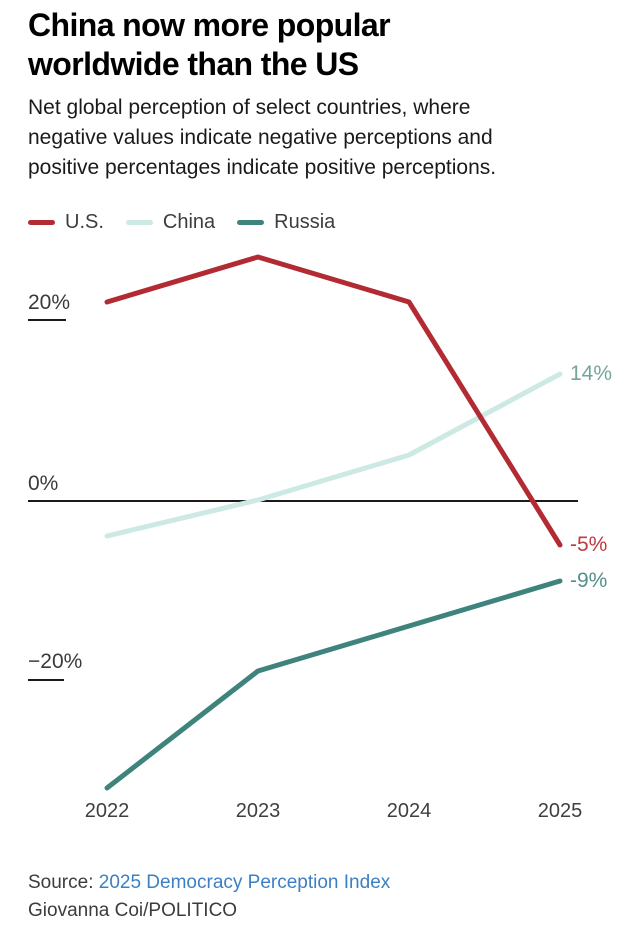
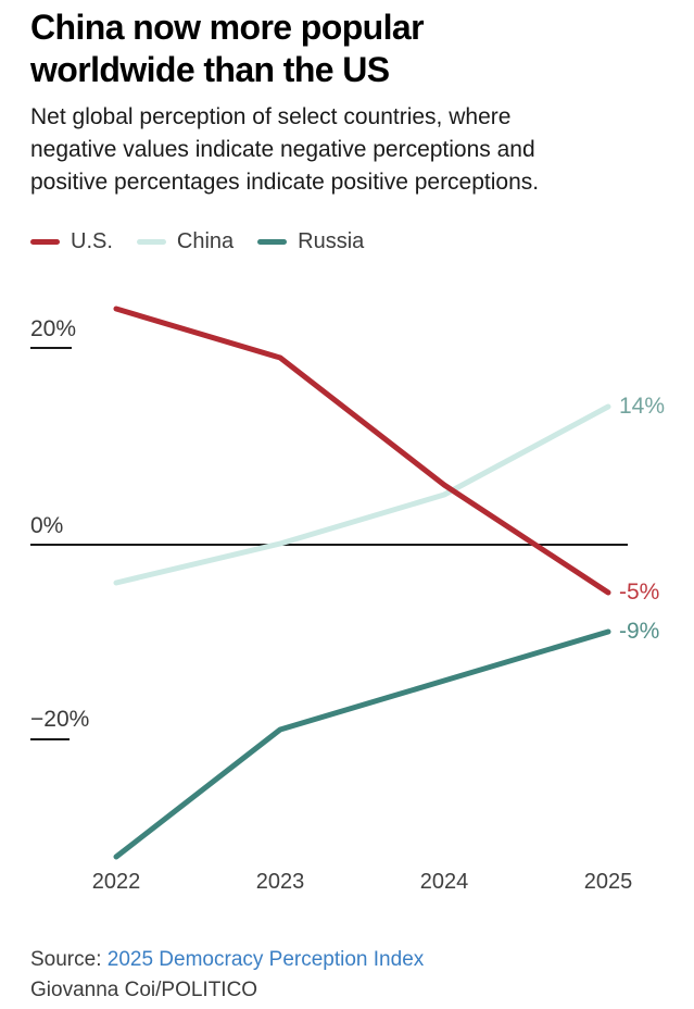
U.S./2022: 22% -> 24%
U.S./2023: 27% -> 19%
U.S./2024: 22% -> 6%
